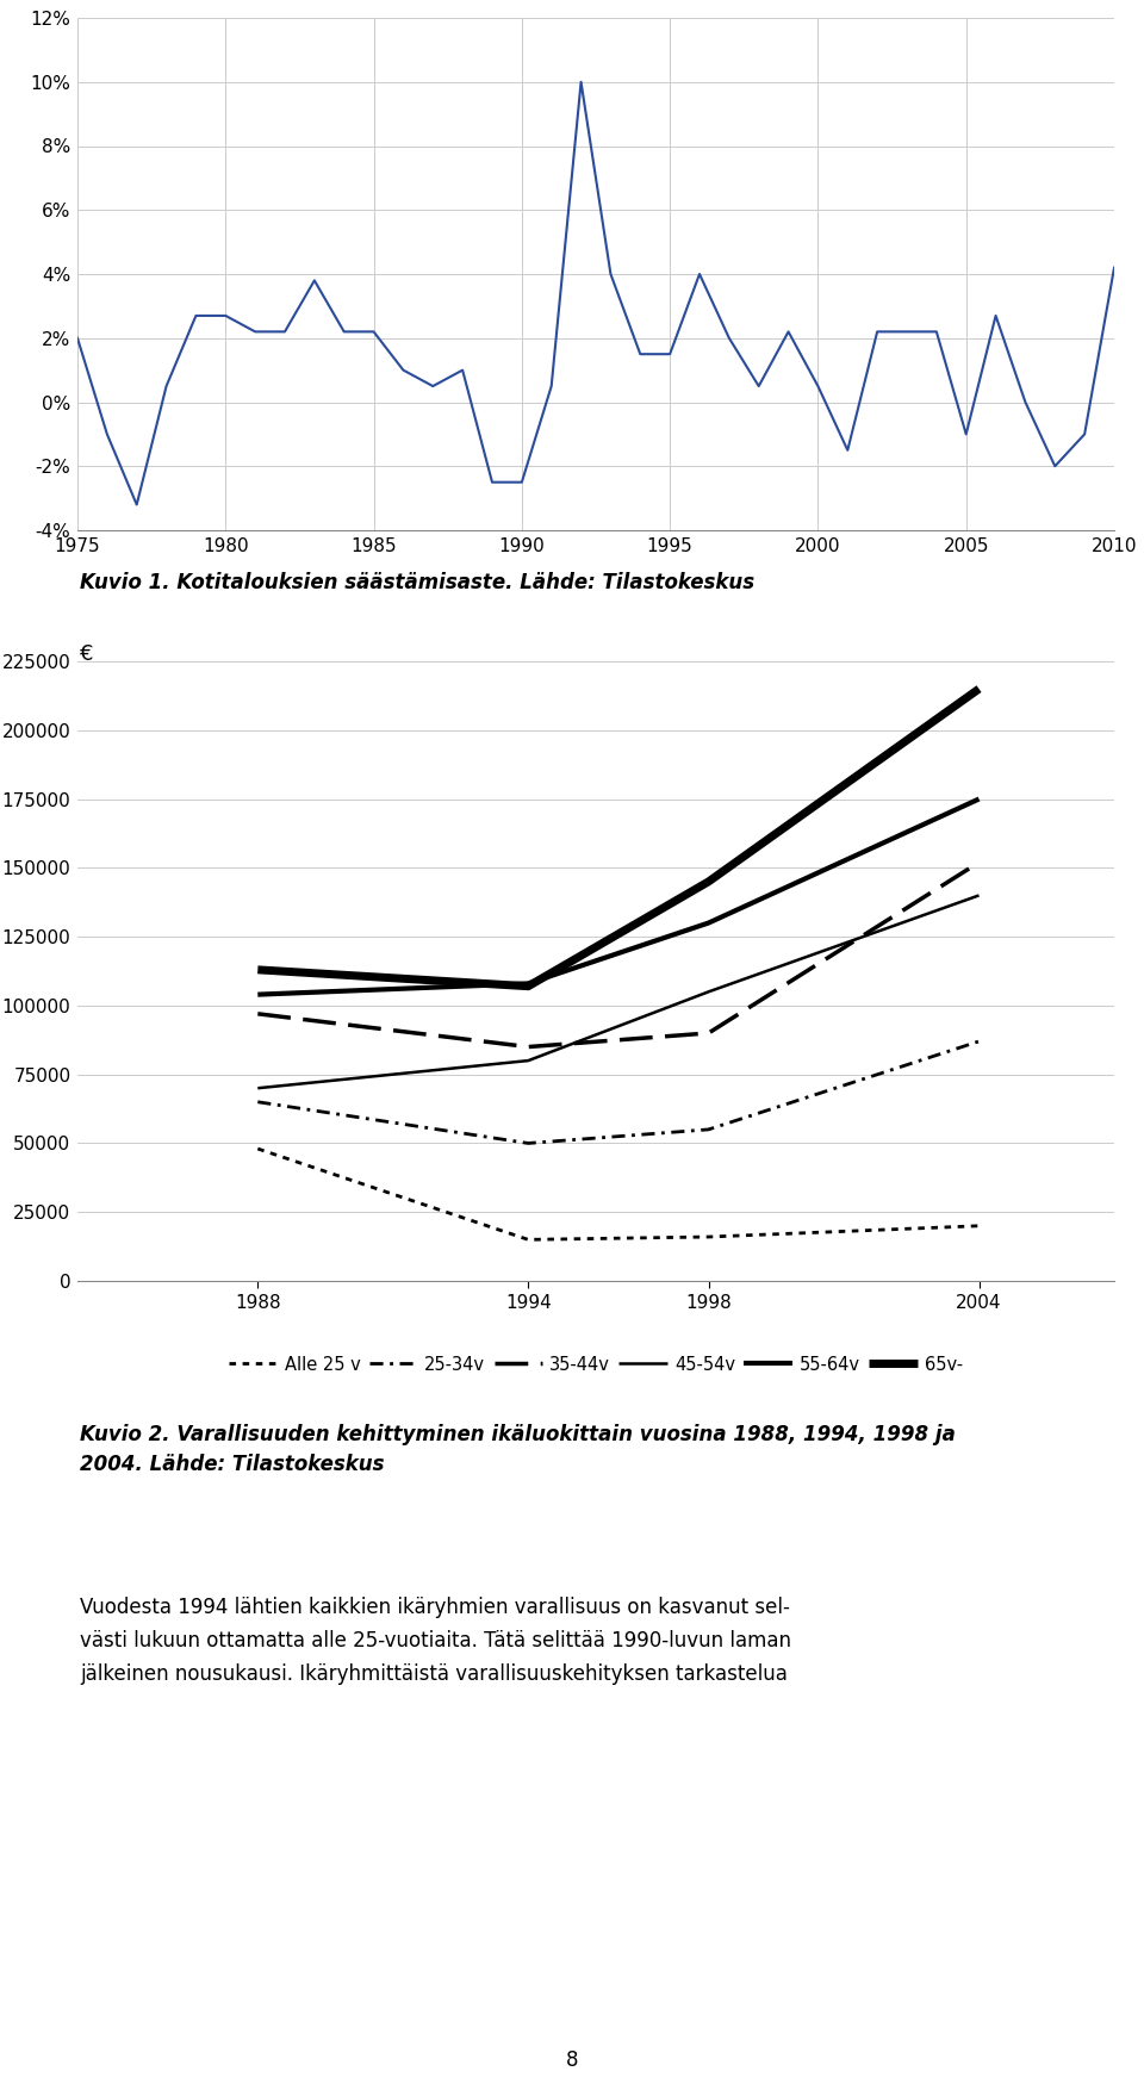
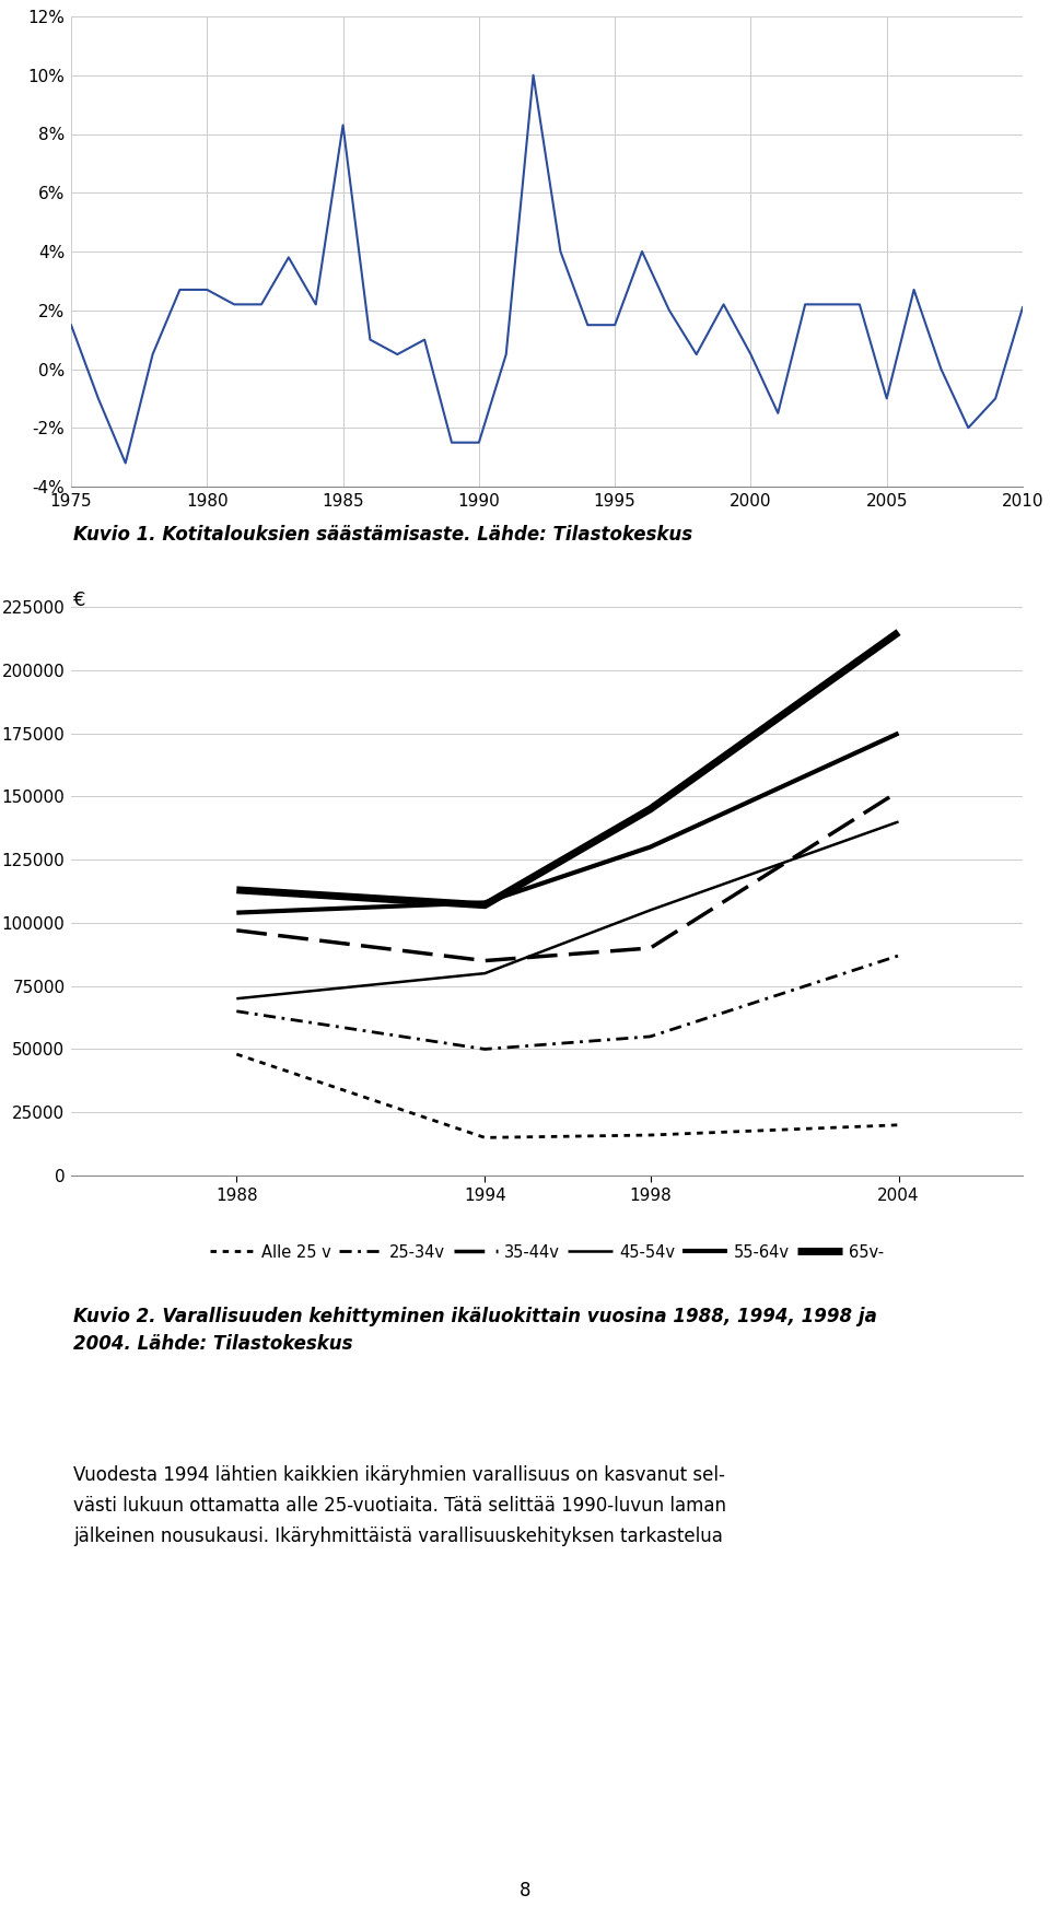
1975: 2.0% -> 1.5%
1985: 2.2% -> 8.3%
2010: 4.2% -> 2.1%
